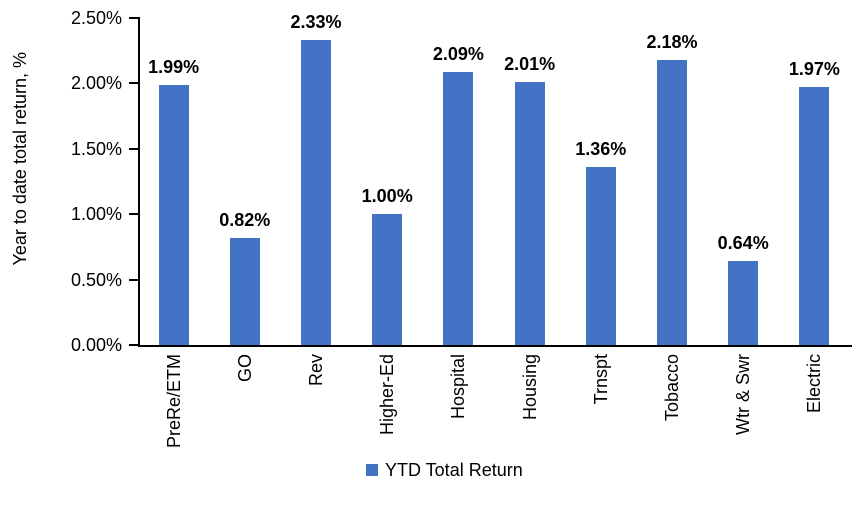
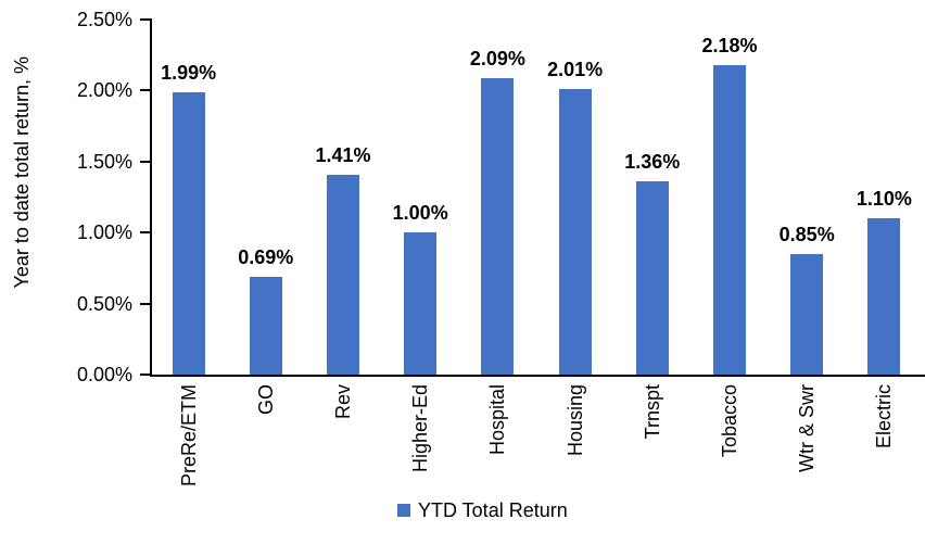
GO: 0.82% -> 0.69%
Rev: 2.33% -> 1.41%
Wtr & Swr: 0.64% -> 0.85%
Electric: 1.97% -> 1.10%
